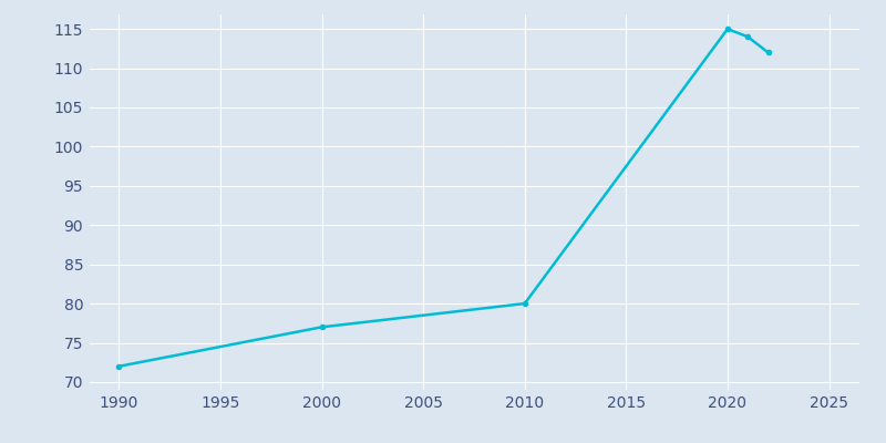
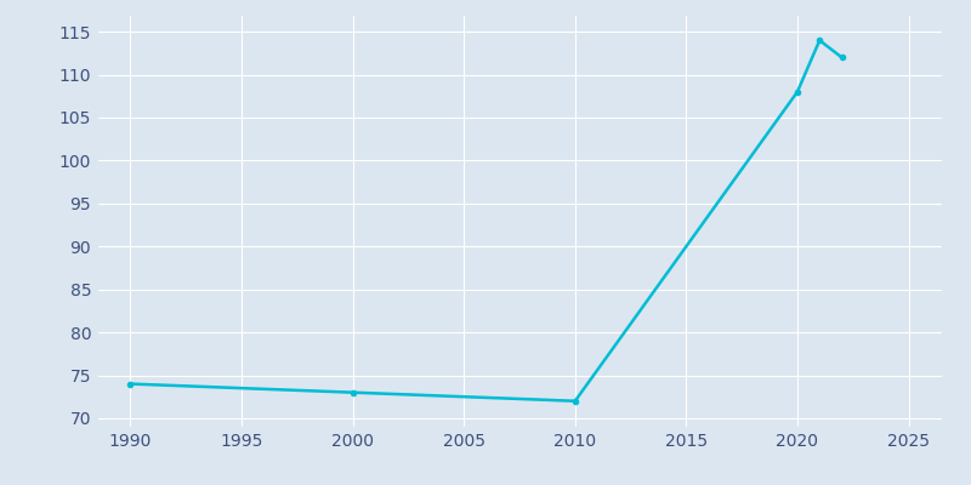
1990: 72 -> 74
2000: 77 -> 73
2010: 80 -> 72
2020: 115 -> 108
